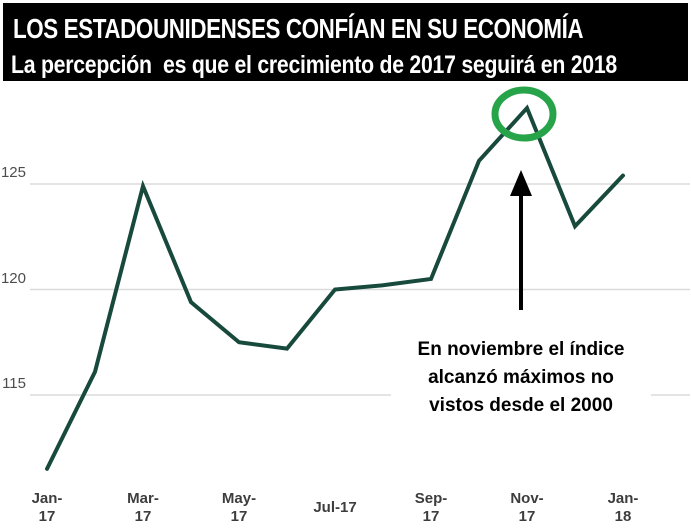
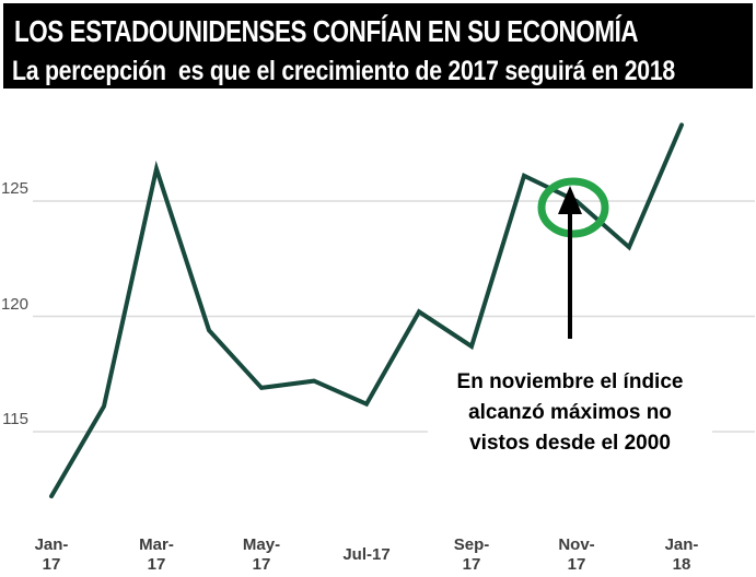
Jan-17: 111.5 -> 112.2
Mar-17: 124.9 -> 126.4
May-17: 117.5 -> 116.9
Jul-17: 120.0 -> 116.2
Sep-17: 120.5 -> 118.7
Nov-17: 128.6 -> 125.0
Jan-18: 125.4 -> 128.3
